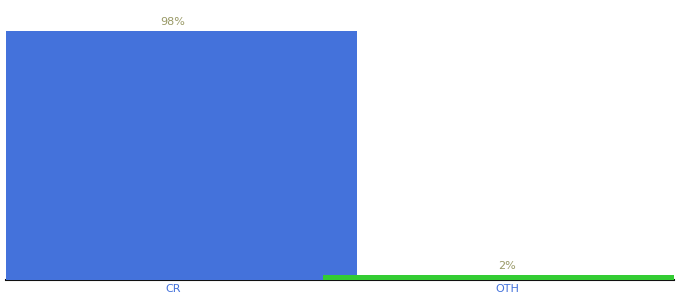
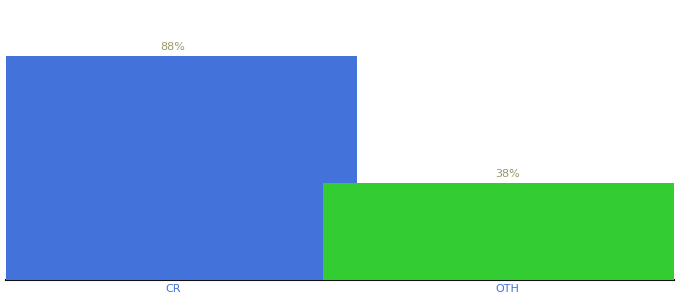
CR: 98% -> 88%
OTH: 2% -> 38%
